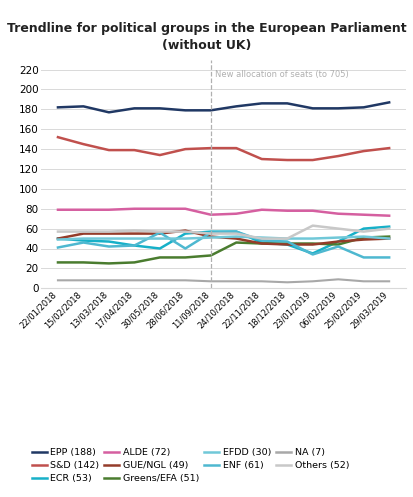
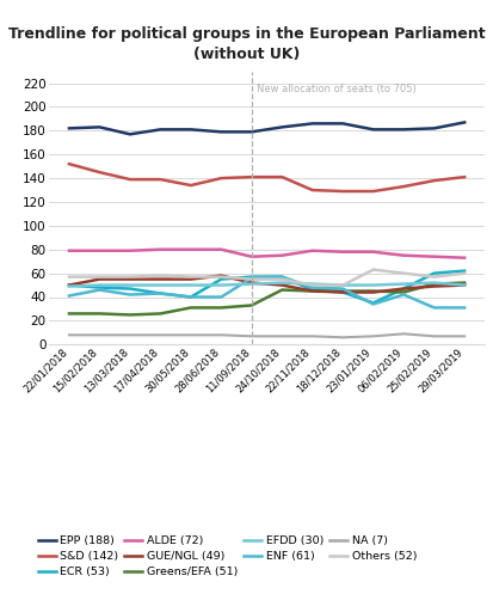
ENF (61)/30/05/2018: 56 -> 40
